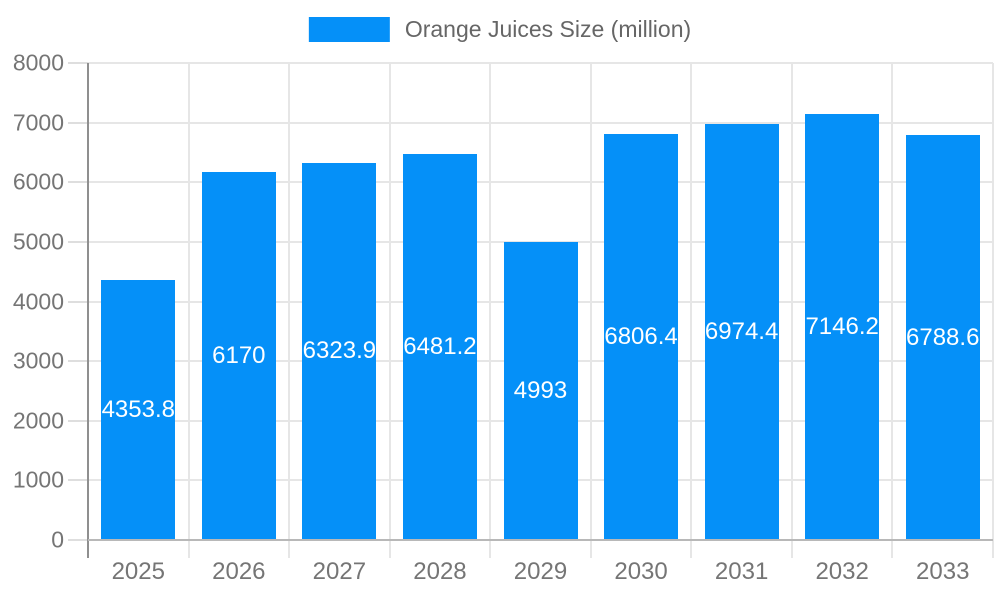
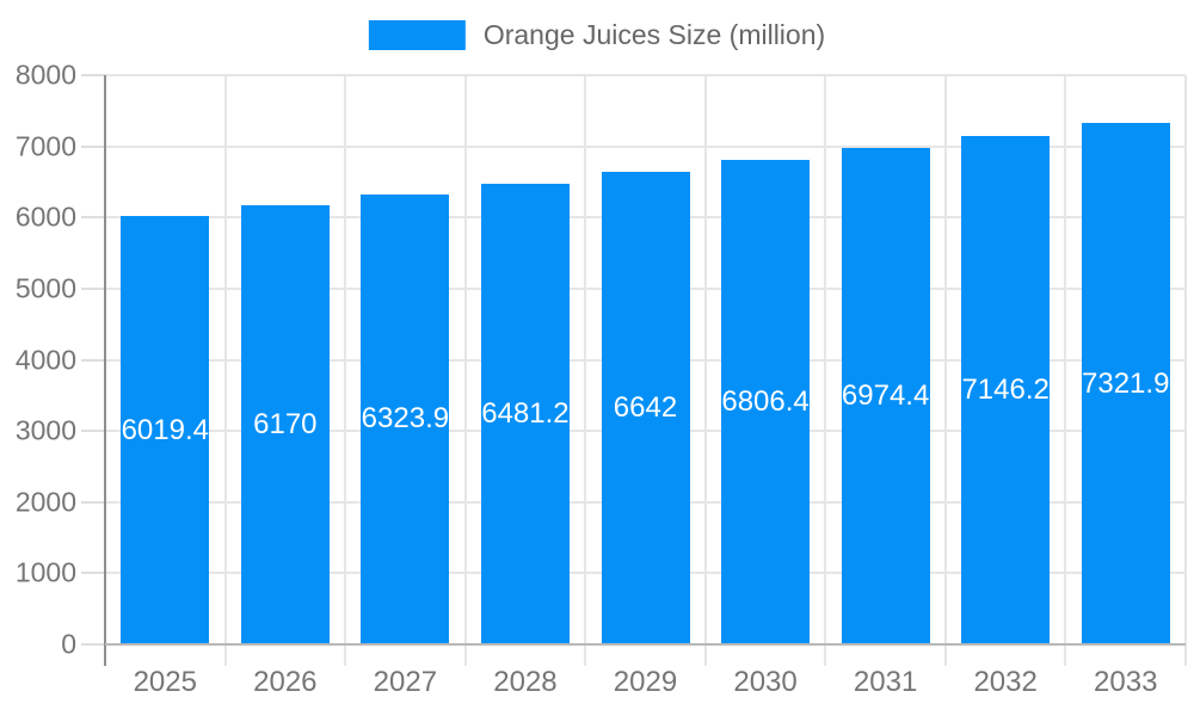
2025: 4353.8 -> 6019.4
2029: 4993 -> 6642
2033: 6788.6 -> 7321.9
